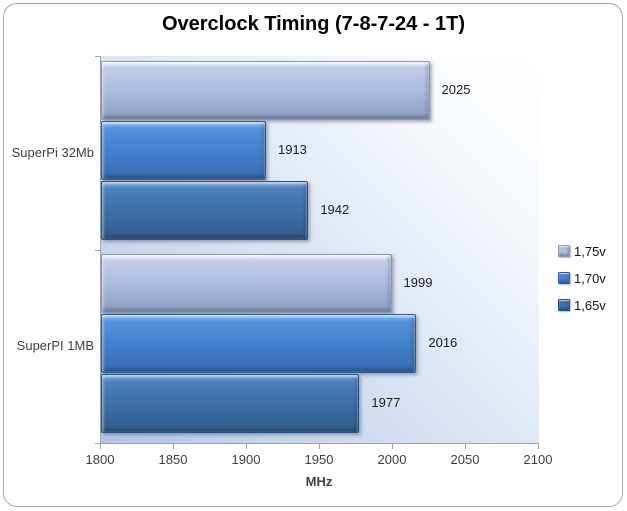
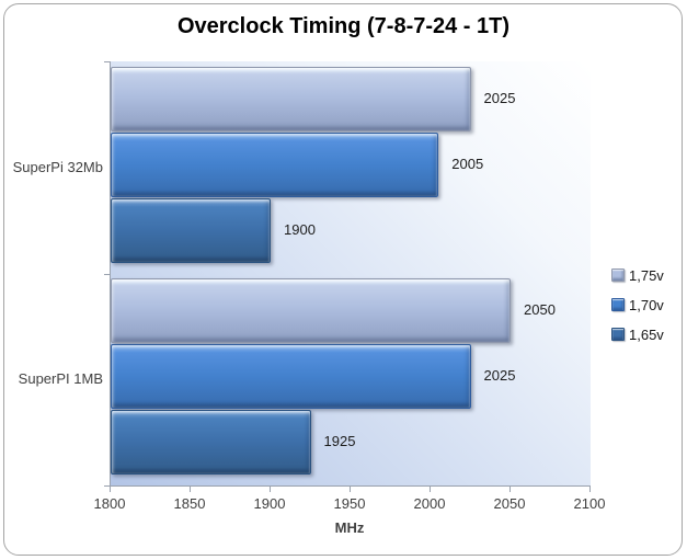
1,70v/SuperPi 32Mb: 1913 -> 2005
1,65v/SuperPi 32Mb: 1942 -> 1900
1,75v/SuperPI 1MB: 1999 -> 2050
1,70v/SuperPI 1MB: 2016 -> 2025
1,65v/SuperPI 1MB: 1977 -> 1925
